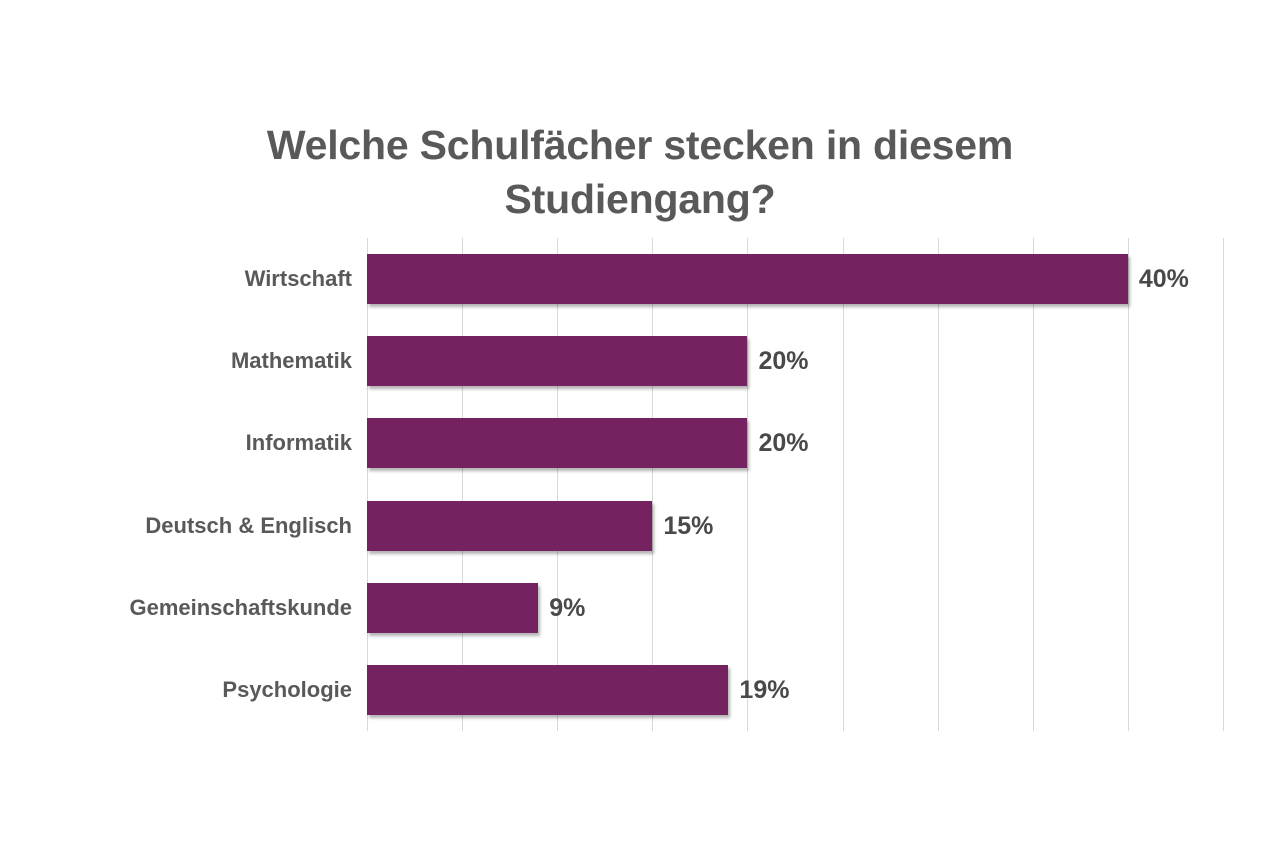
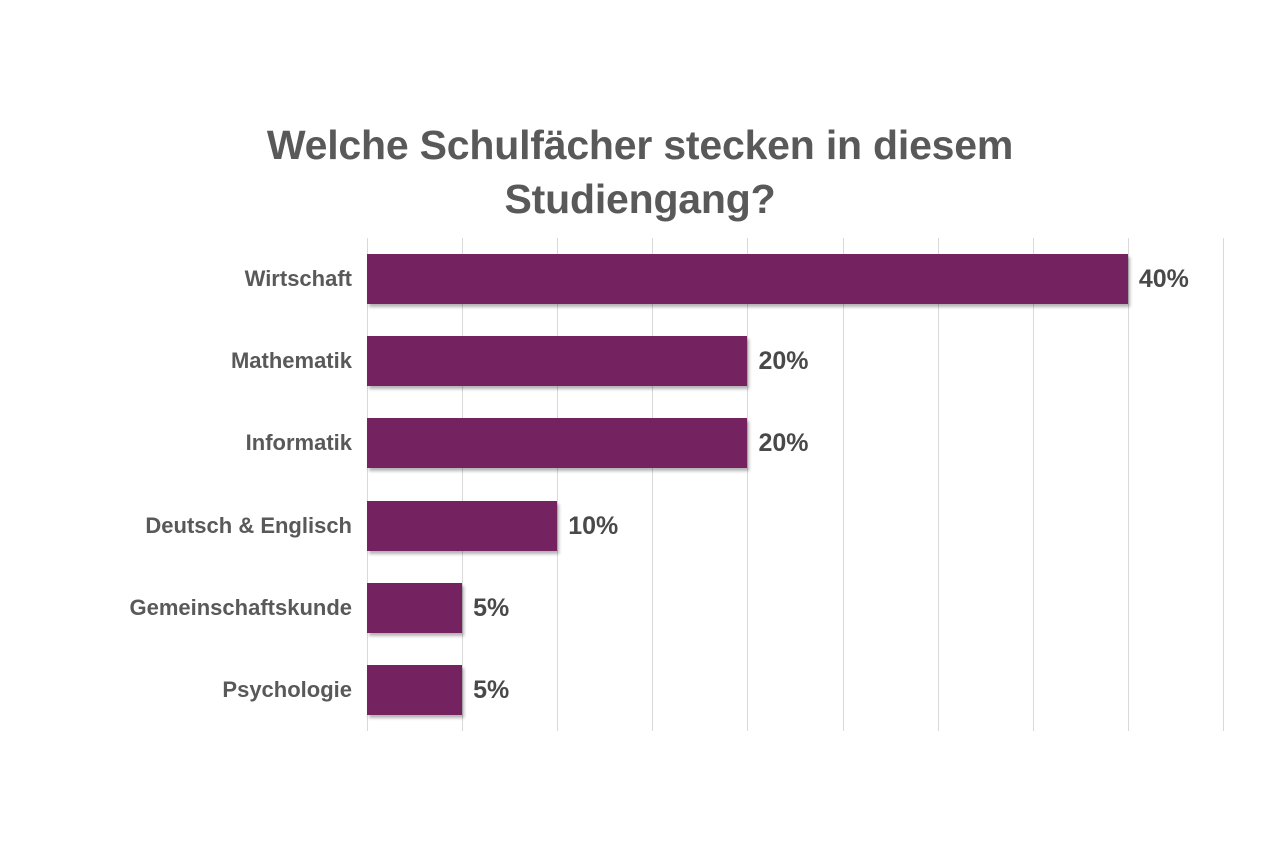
Deutsch & Englisch: 15% -> 10%
Gemeinschaftskunde: 9% -> 5%
Psychologie: 19% -> 5%
